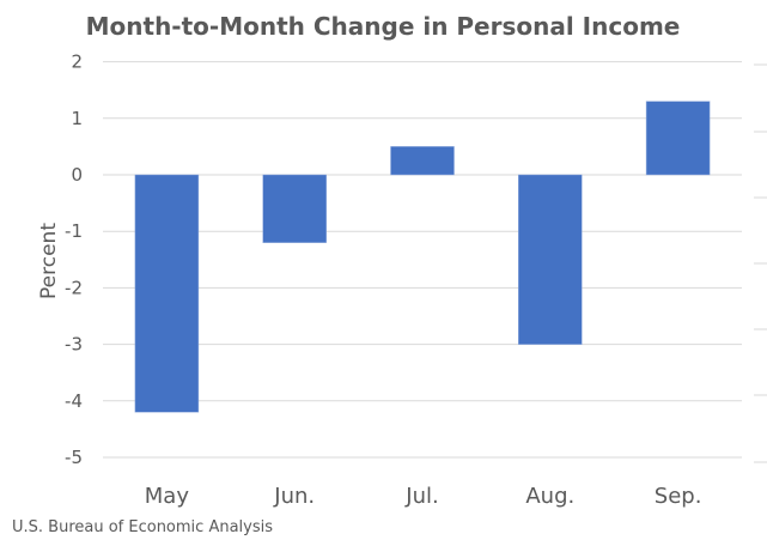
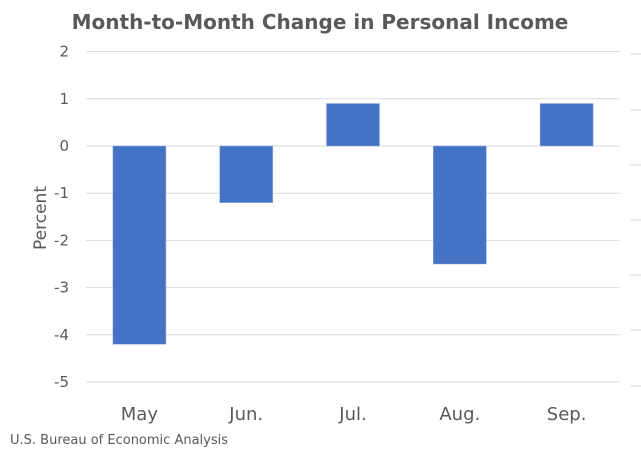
Jul.: 0.5 -> 0.9
Aug.: -3.0 -> -2.5
Sep.: 1.3 -> 0.9
